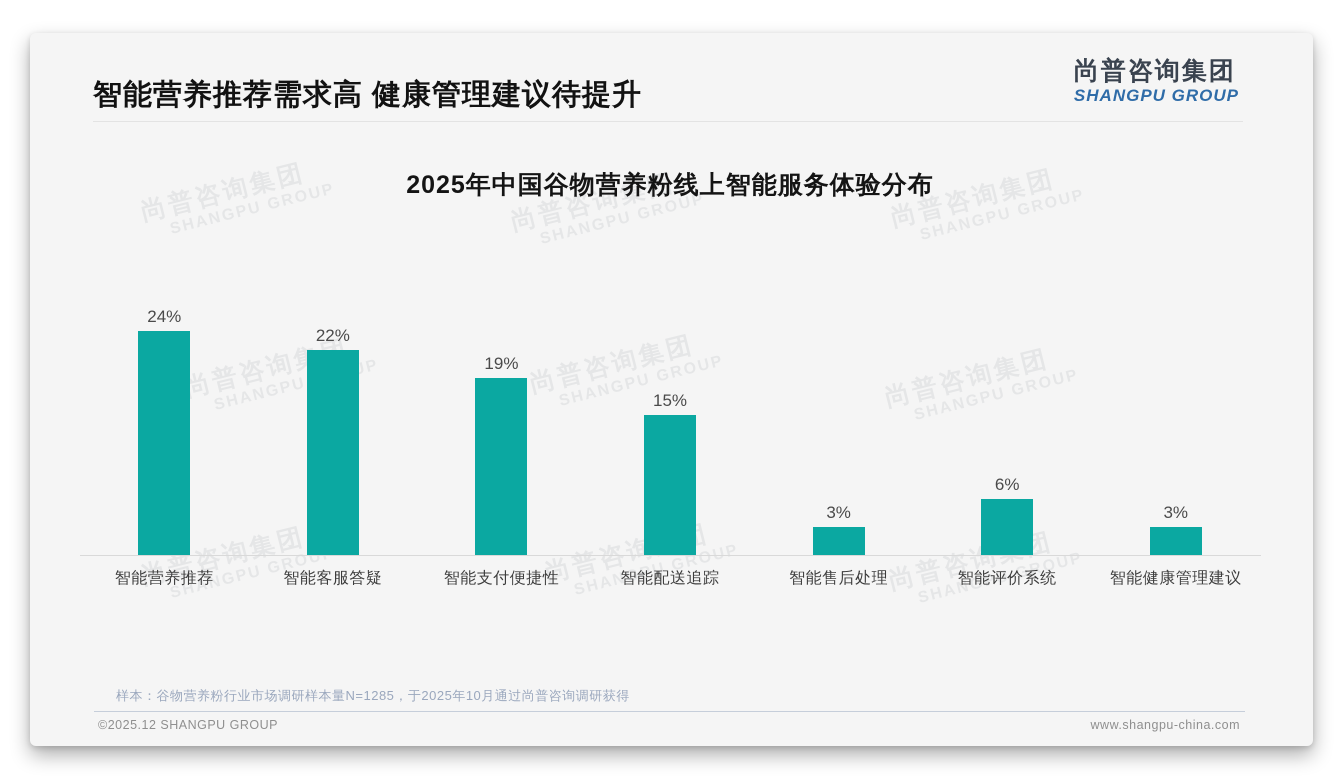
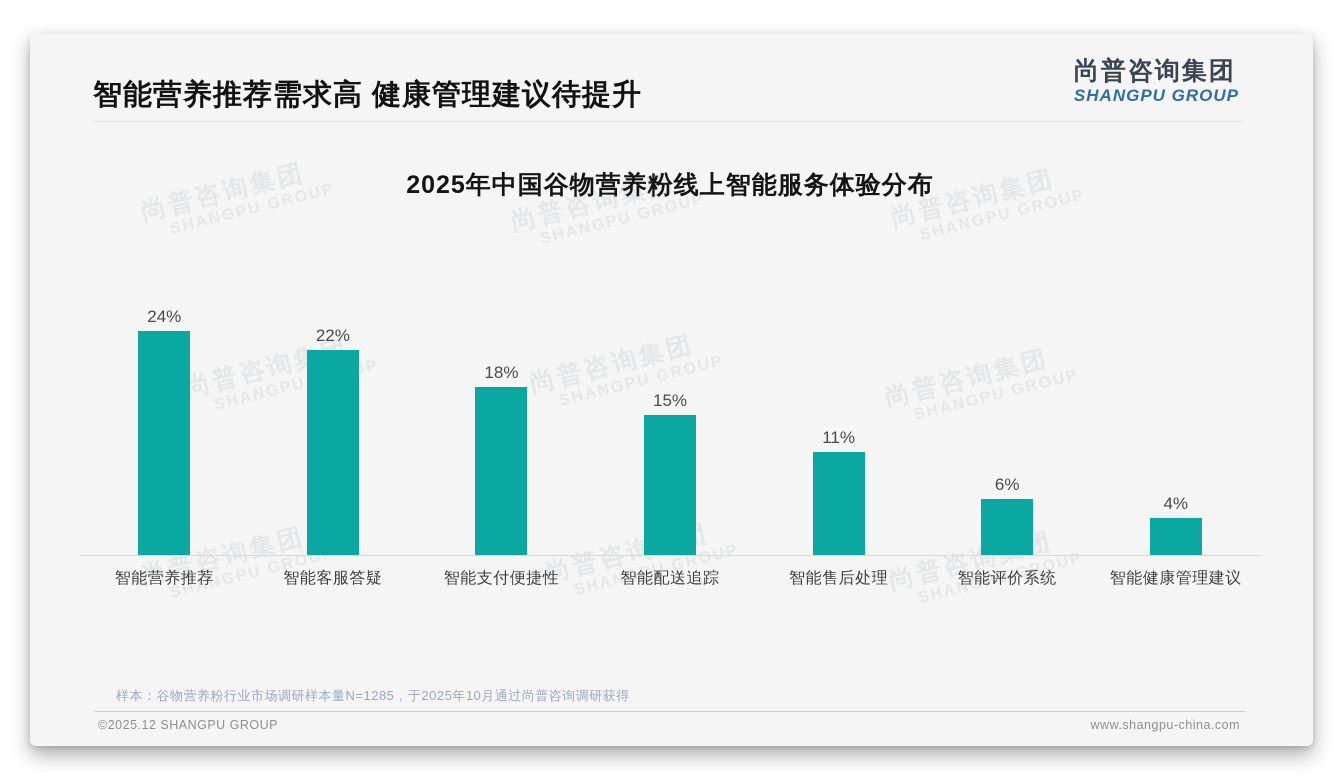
智能支付便捷性: 19% -> 18%
智能售后处理: 3% -> 11%
智能健康管理建议: 3% -> 4%
